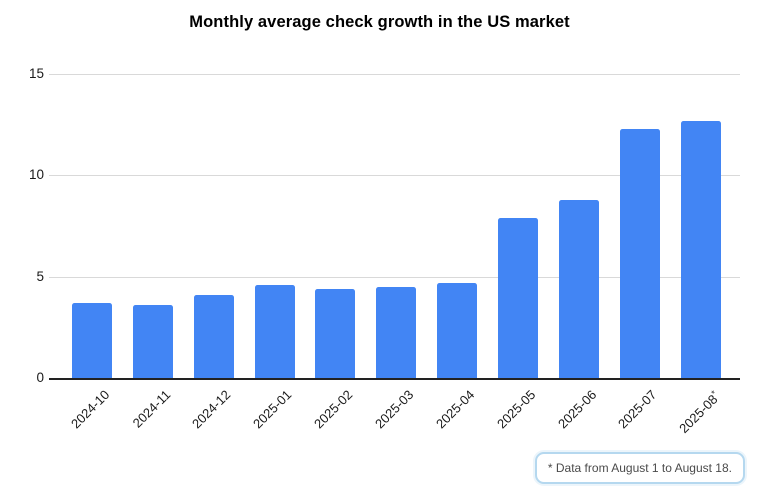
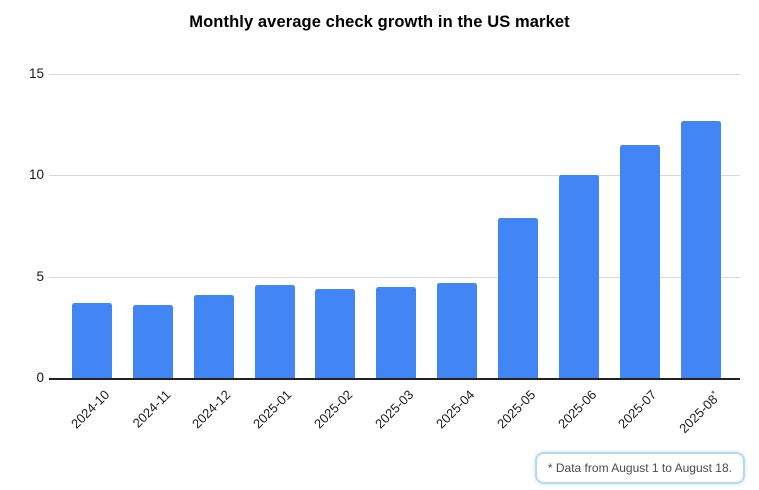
2025-06: 8.8 -> 10.0
2025-07: 12.3 -> 11.5
